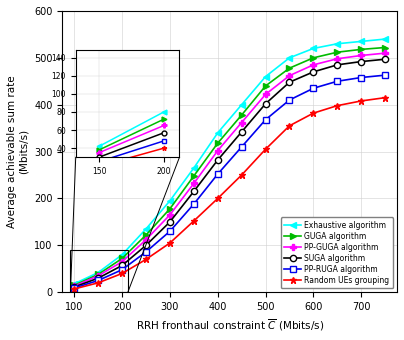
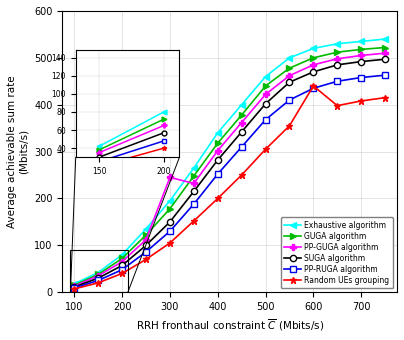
PP-GUGA algorithm/300: 165 -> 245
Random UEs grouping/600: 382 -> 440
